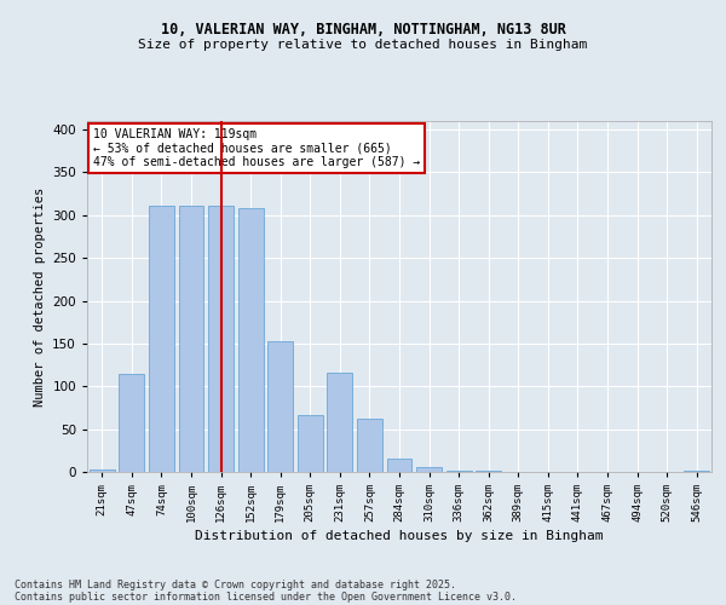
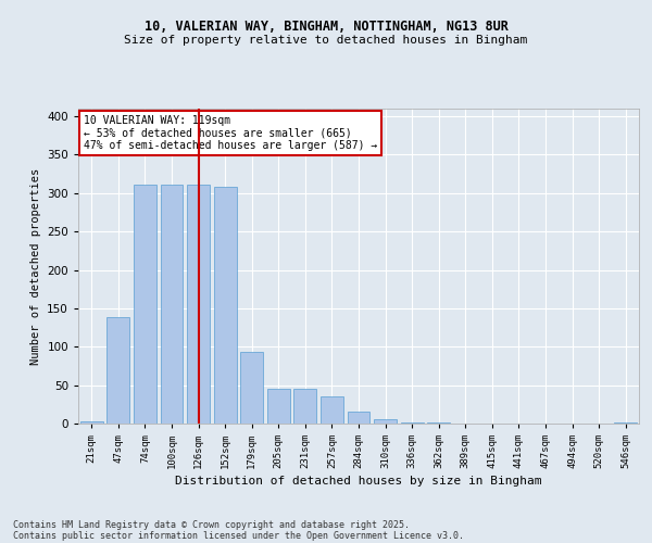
47sqm: 114 -> 139
179sqm: 152 -> 93
205sqm: 66 -> 45
231sqm: 116 -> 45
257sqm: 62 -> 35
